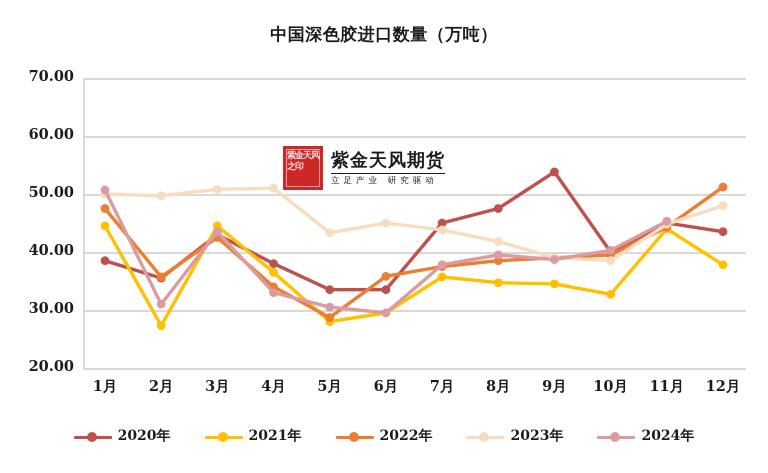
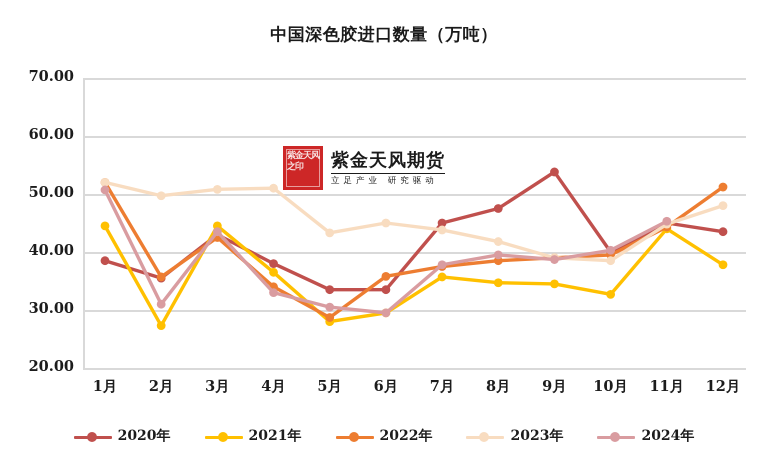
2022年/1月: 48 -> 52
2023年/1月: 50 -> 52
